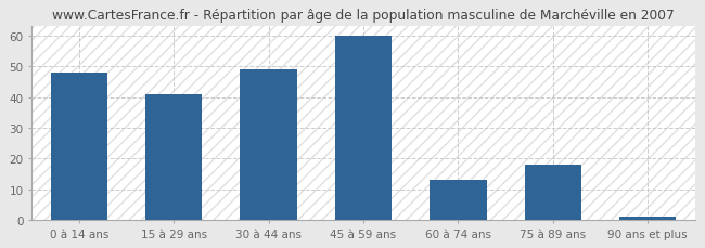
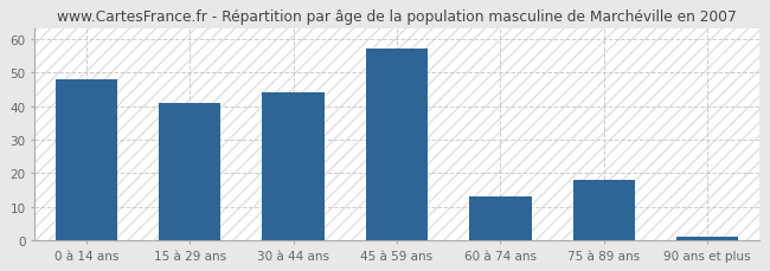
30 à 44 ans: 49 -> 44
45 à 59 ans: 60 -> 57
